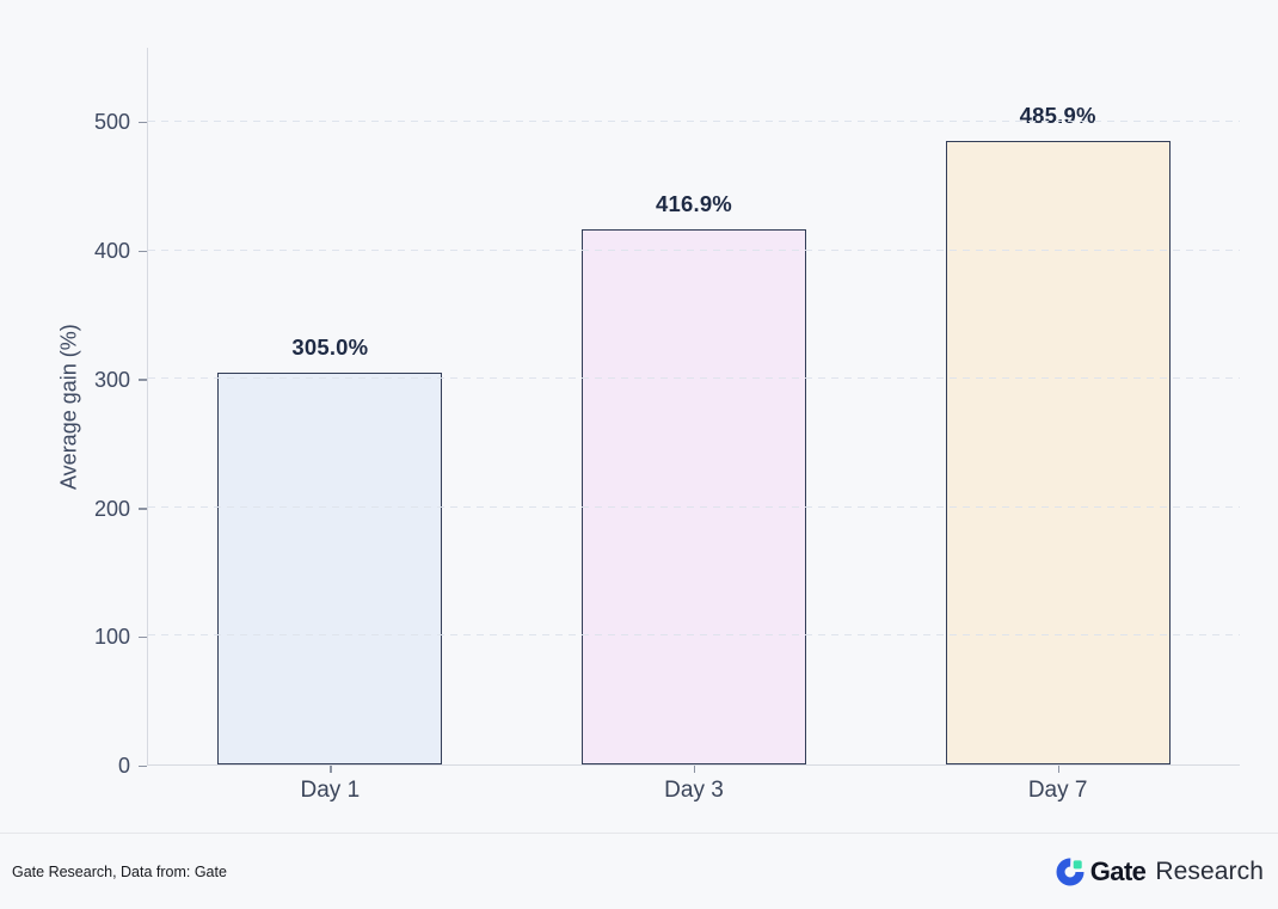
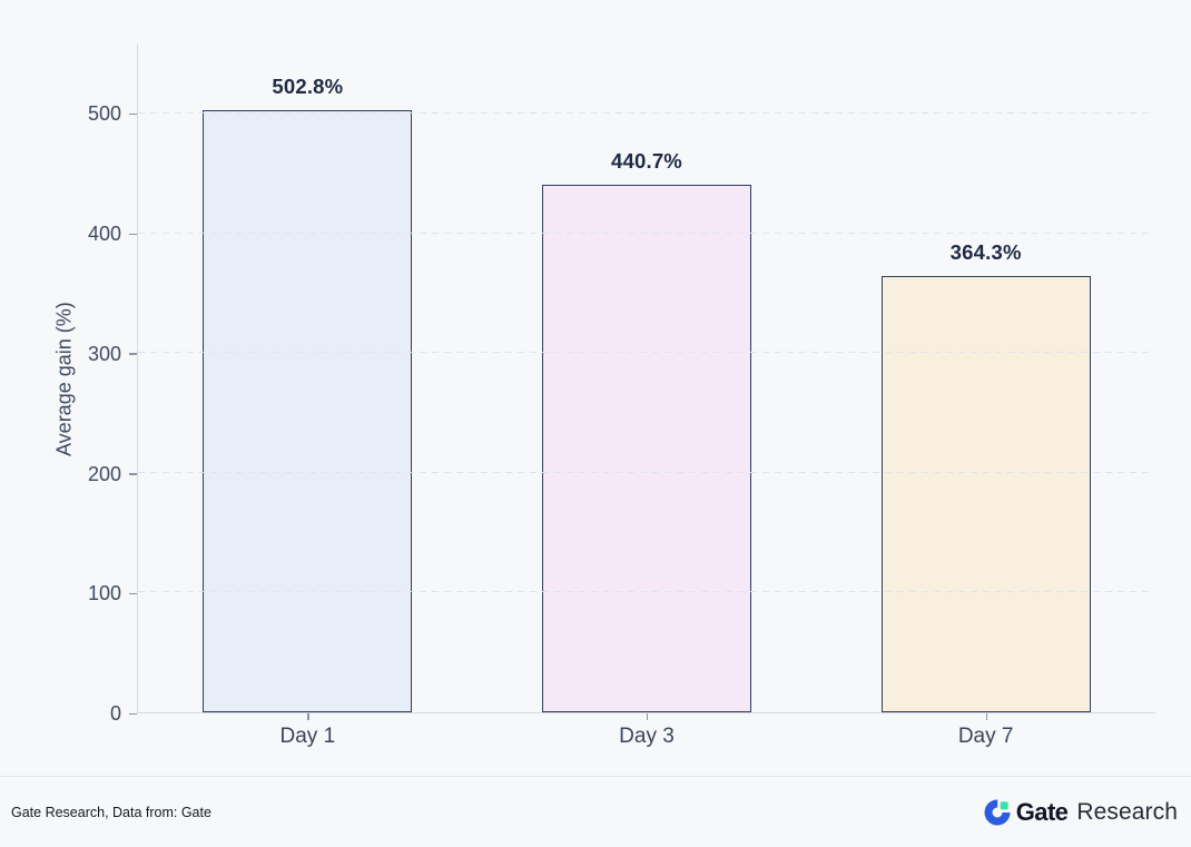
Day 1: 305.0% -> 502.8%
Day 3: 416.9% -> 440.7%
Day 7: 485.9% -> 364.3%
